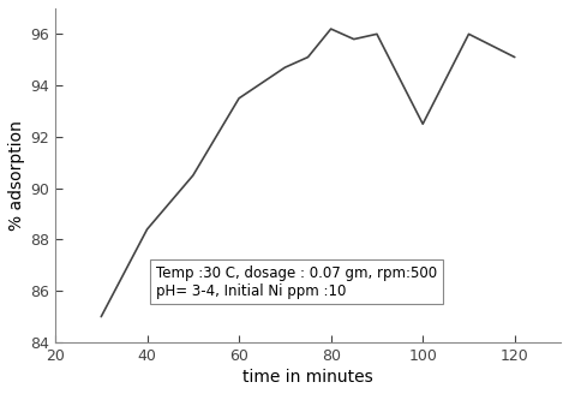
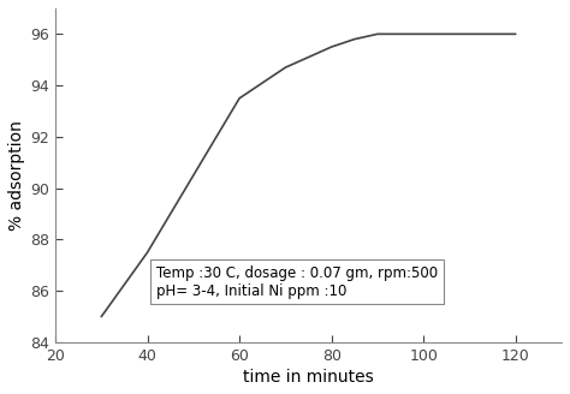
40: 88.4 -> 87.5
80: 96.2 -> 95.5
100: 92.5 -> 96.0
120: 95.1 -> 96.0
